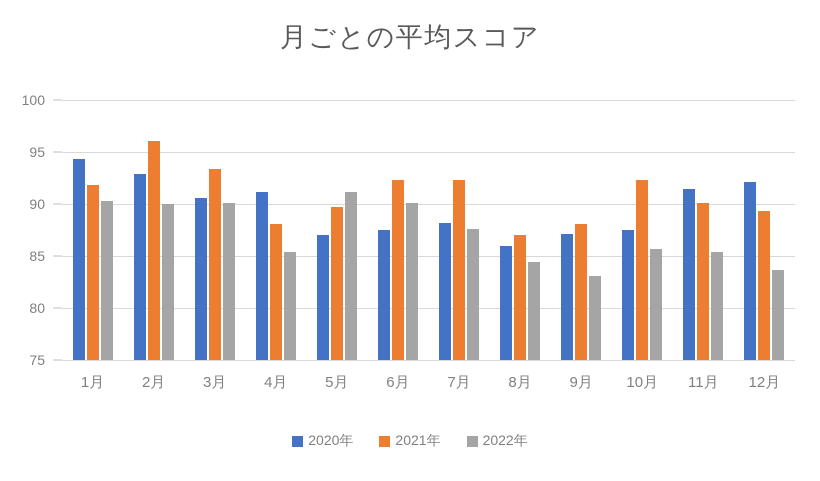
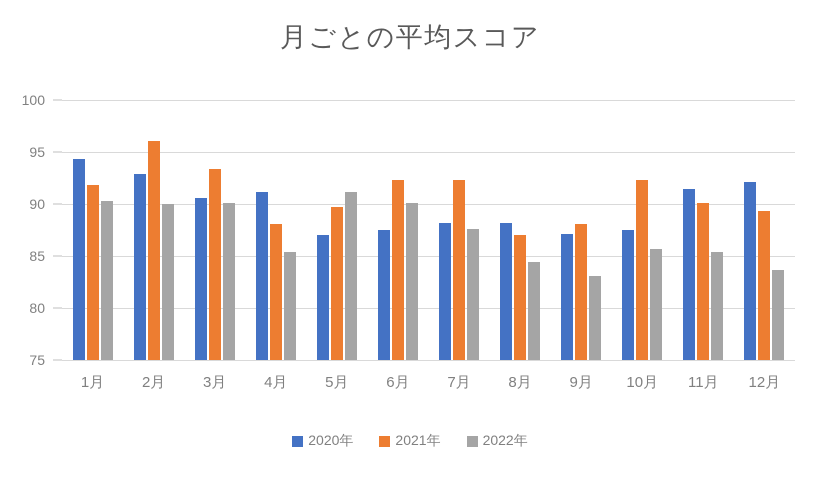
2020年/8月: 86.0 -> 88.2
